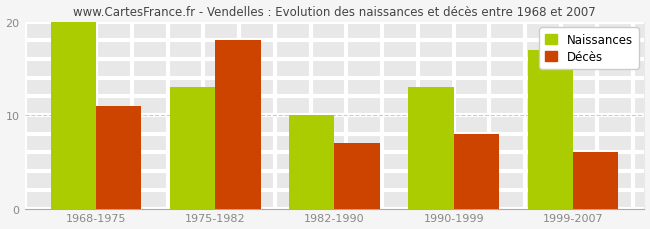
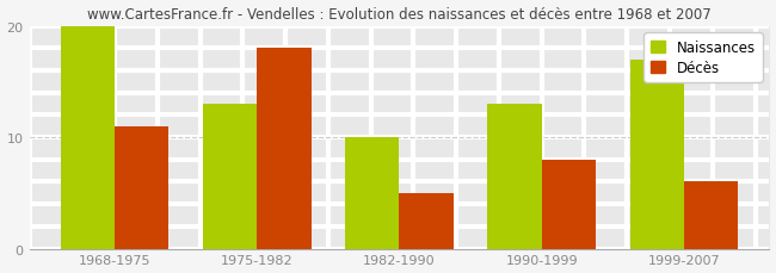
Décès/1982-1990: 7 -> 5
